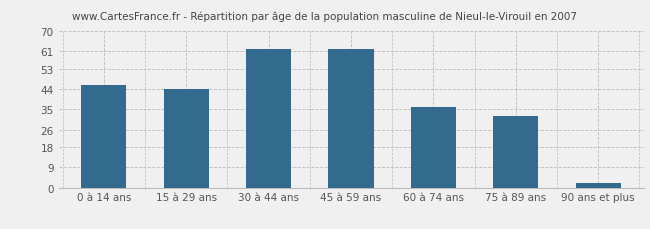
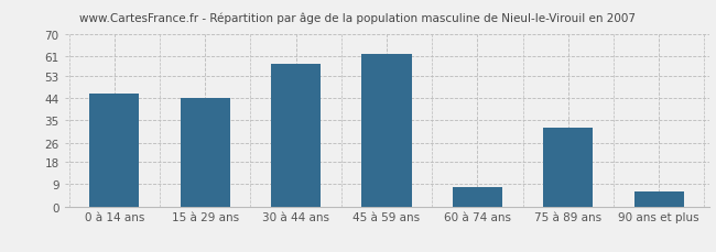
30 à 44 ans: 62 -> 58
60 à 74 ans: 36 -> 8
90 ans et plus: 2 -> 6
